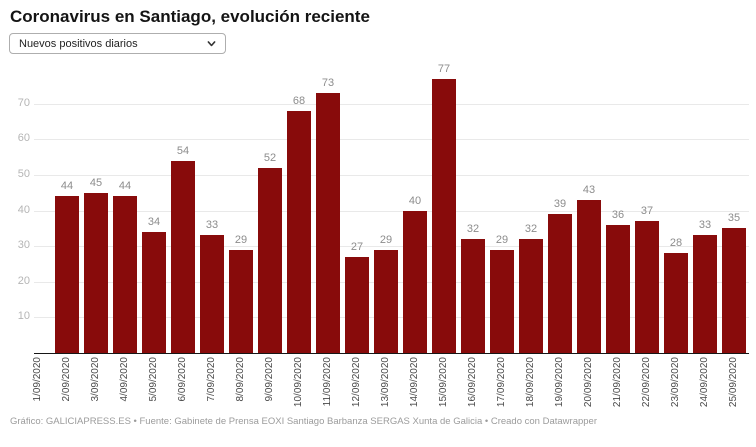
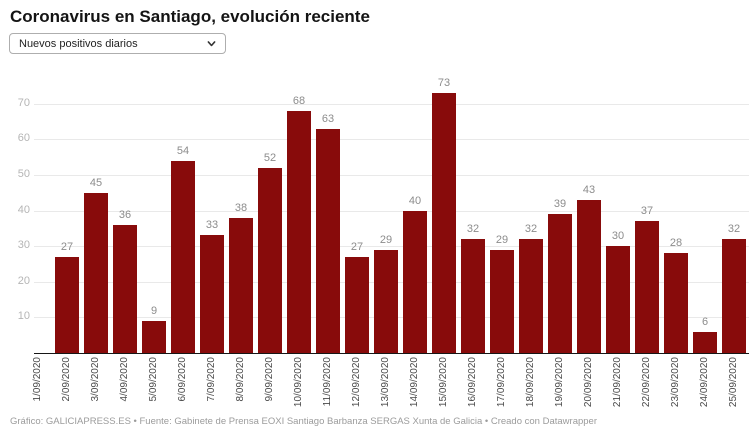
2/09/2020: 44 -> 27
4/09/2020: 44 -> 36
5/09/2020: 34 -> 9
8/09/2020: 29 -> 38
11/09/2020: 73 -> 63
15/09/2020: 77 -> 73
21/09/2020: 36 -> 30
24/09/2020: 33 -> 6
25/09/2020: 35 -> 32
